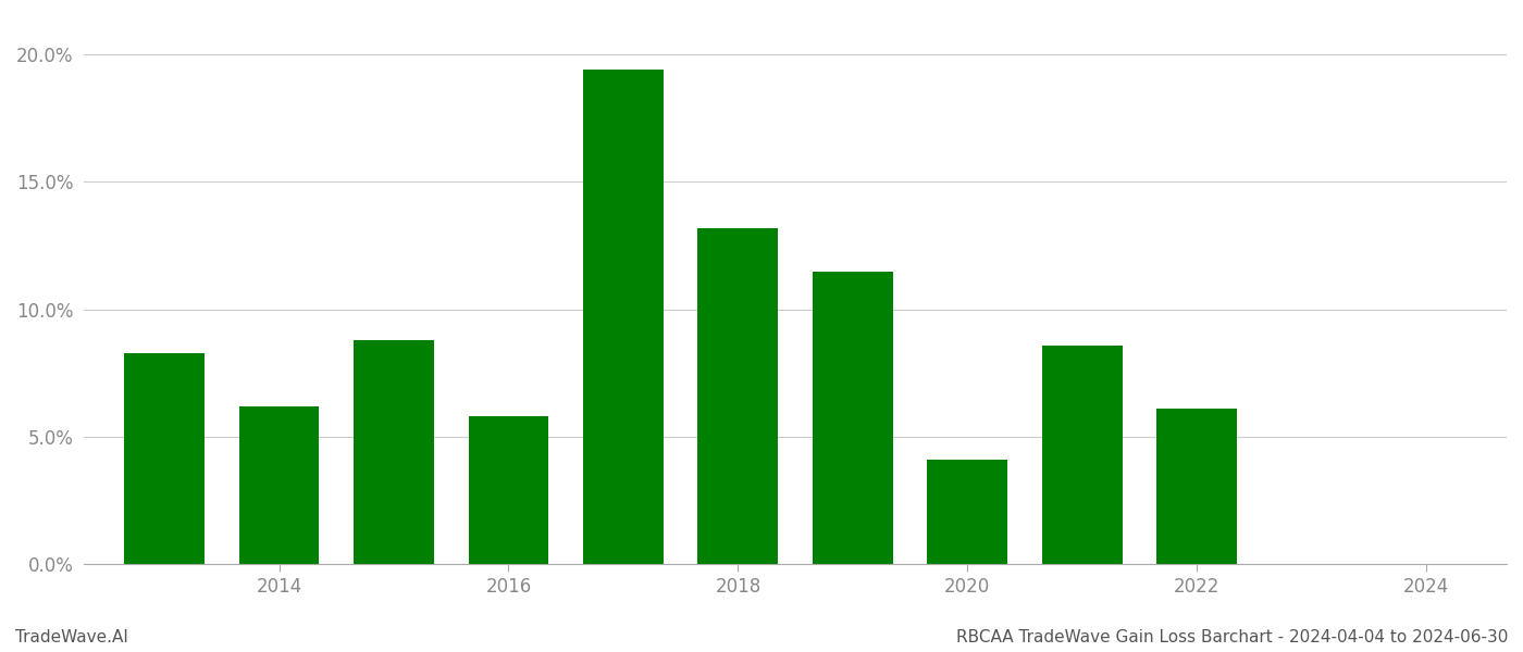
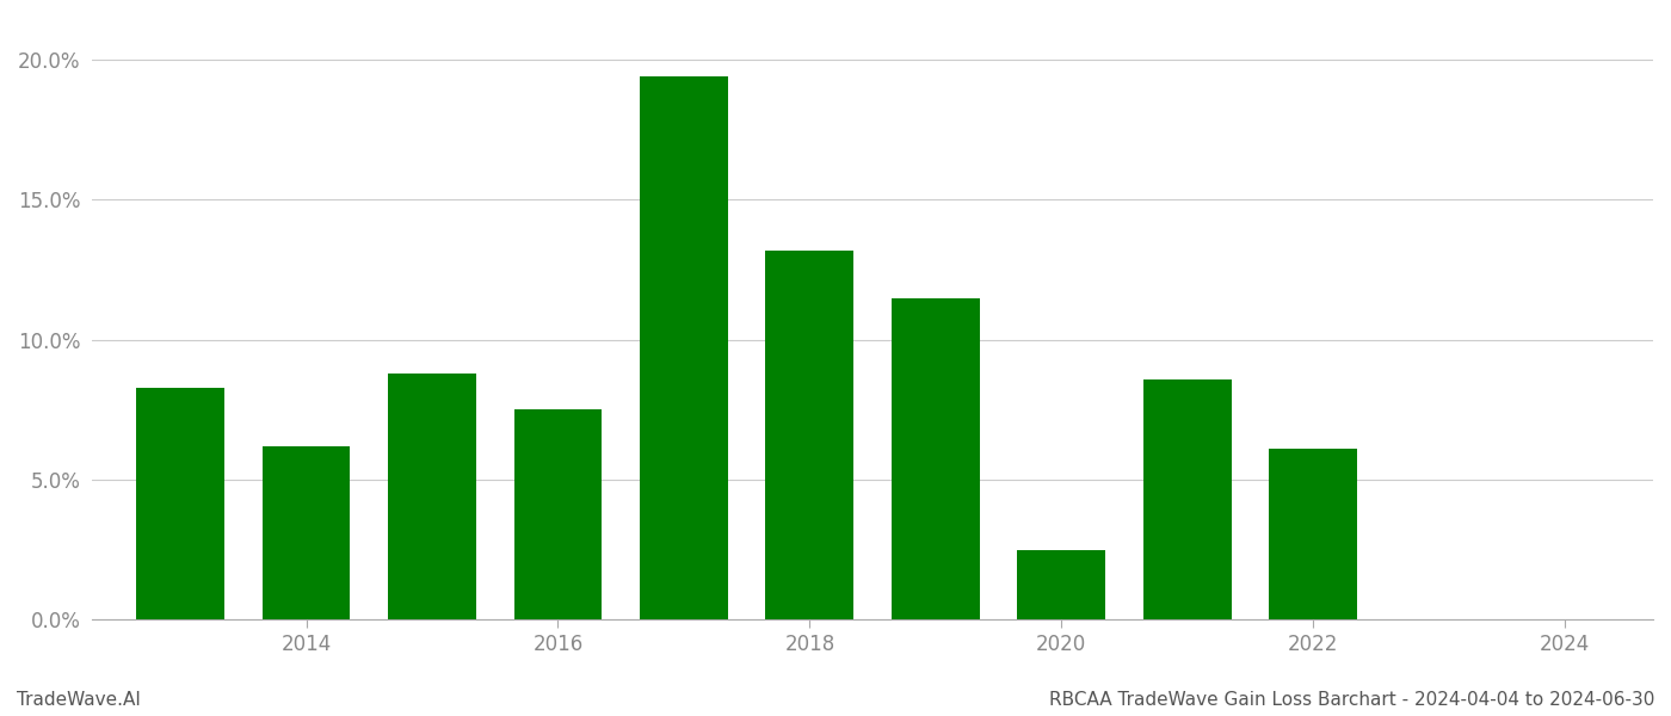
2016: 5.8% -> 7.5%
2020: 4.1% -> 2.5%
